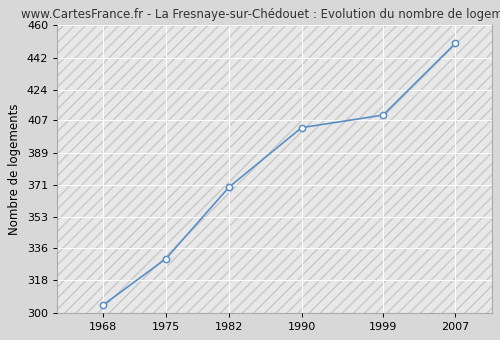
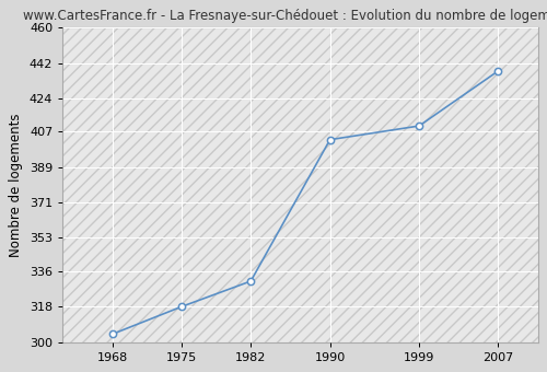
1975: 330 -> 318
1982: 370 -> 331
2007: 450 -> 438
